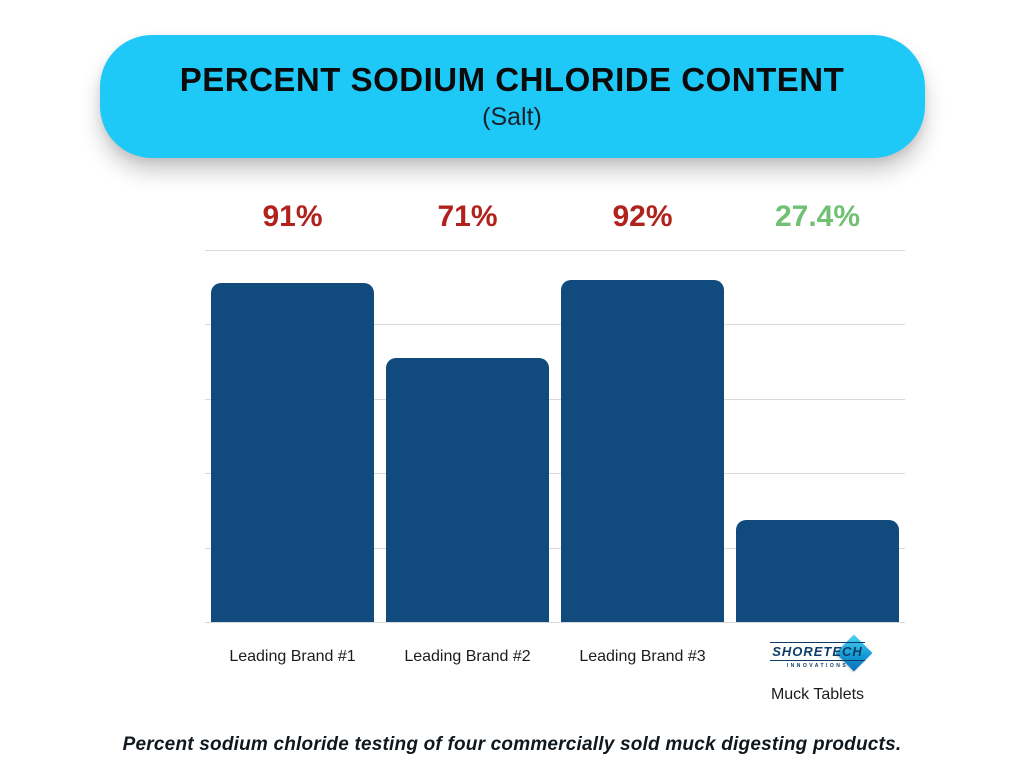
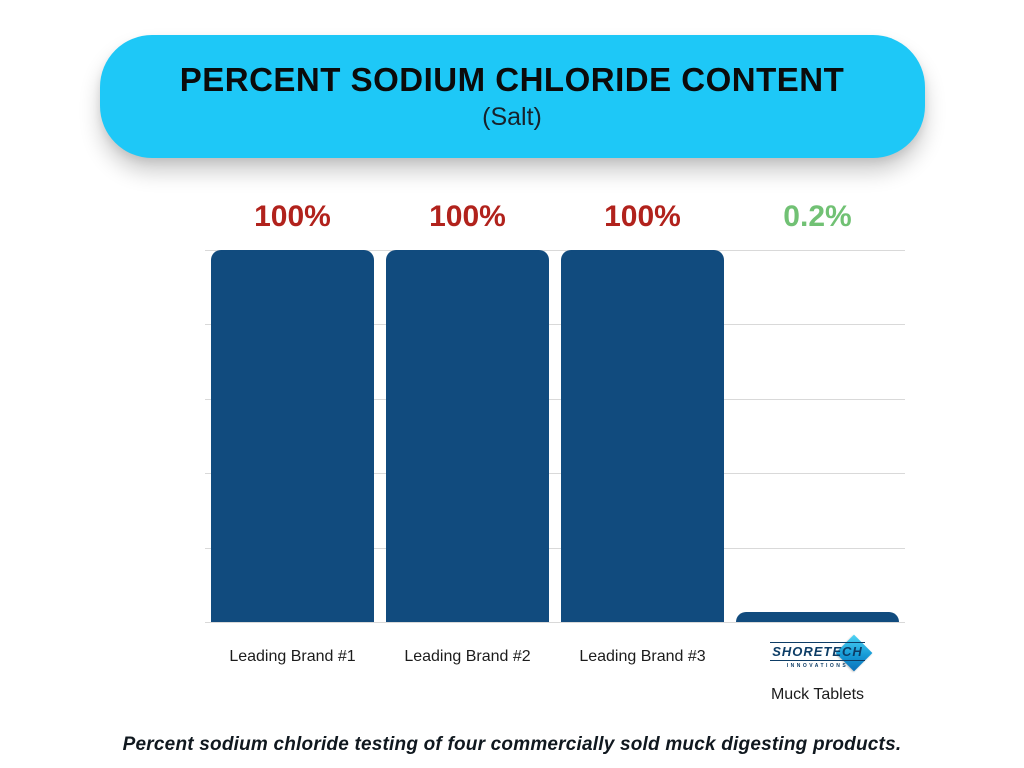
Leading Brand #1: 91% -> 100%
Leading Brand #2: 71% -> 100%
Leading Brand #3: 92% -> 100%
Muck Tablets: 27.4% -> 0.2%
